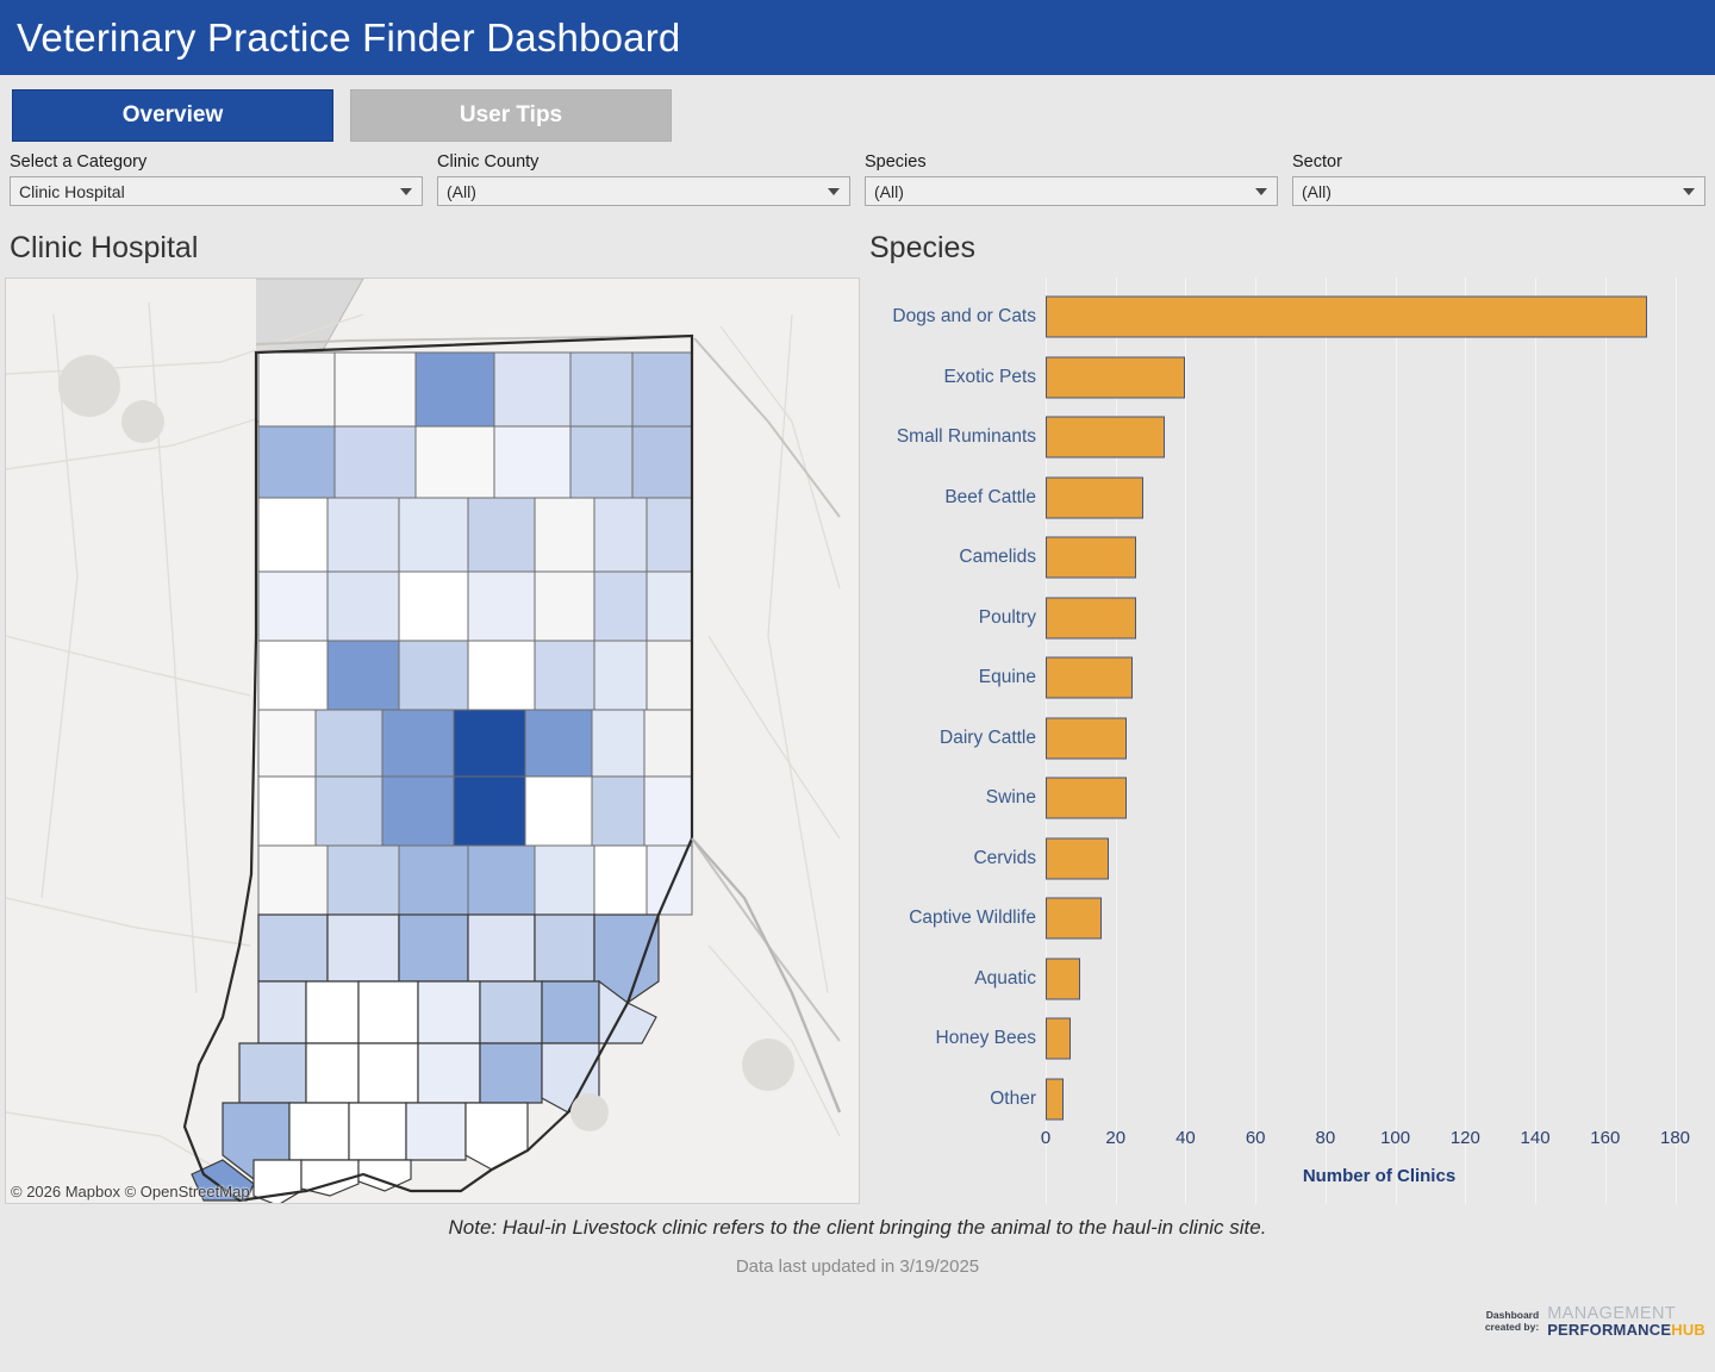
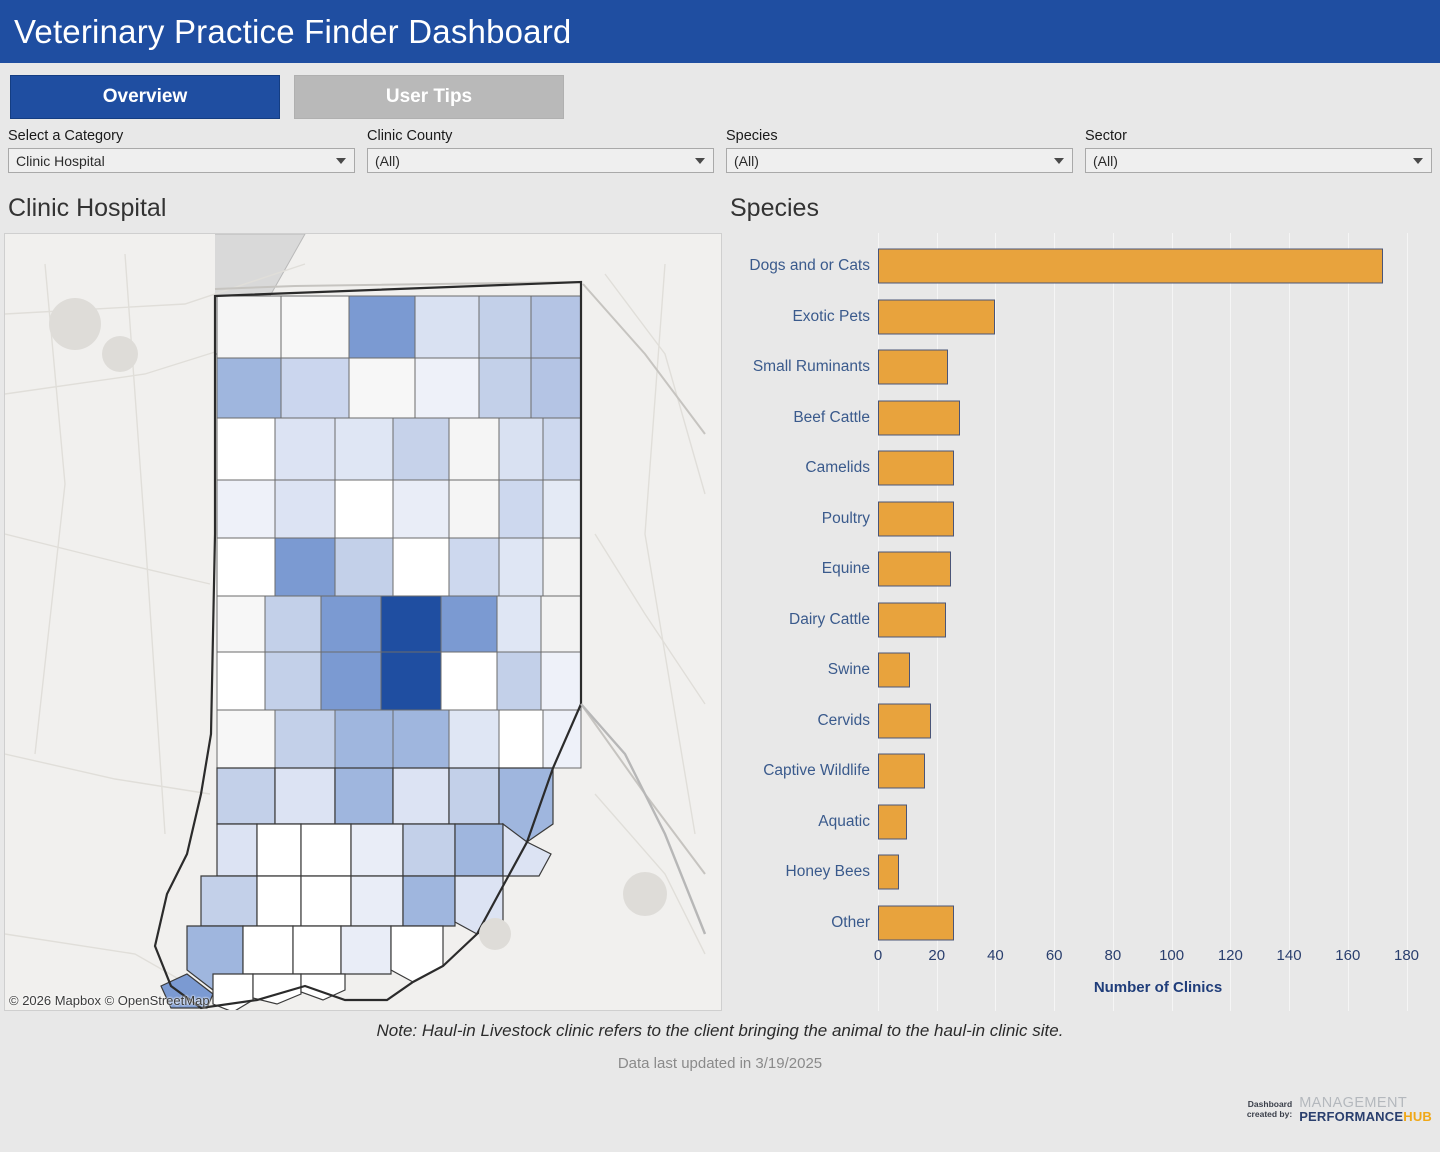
Small Ruminants: 34 -> 24
Swine: 23 -> 11
Other: 5 -> 26
